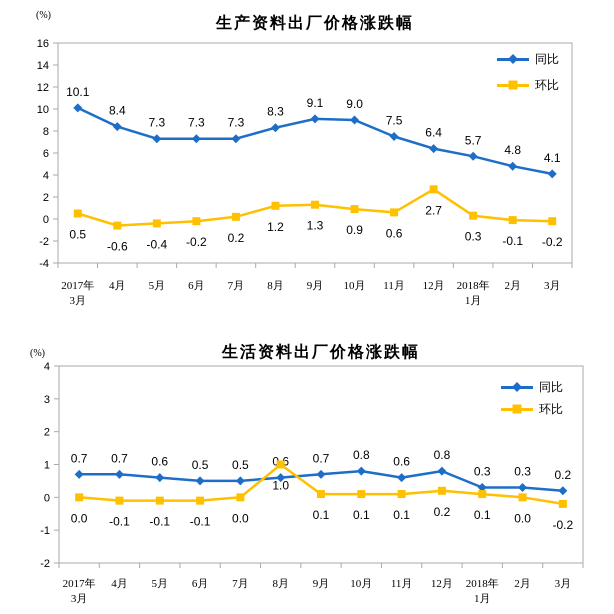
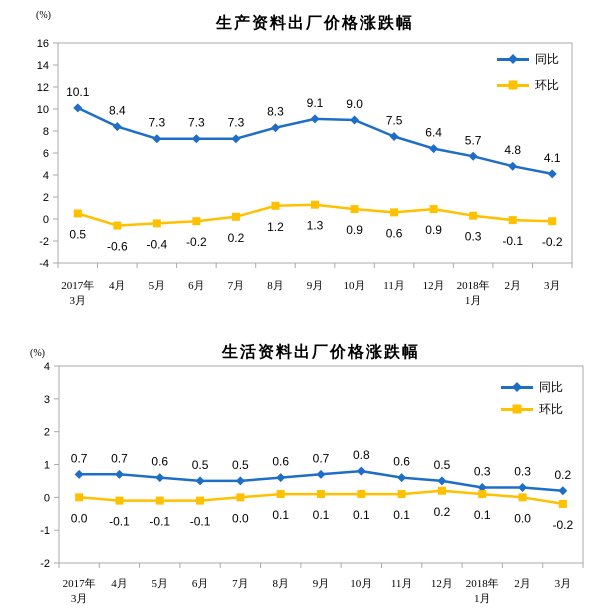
生产资料出厂价格涨跌幅/环比/12月: 2.7 -> 0.9
生活资料出厂价格涨跌幅/环比/8月: 1.0 -> 0.1
生活资料出厂价格涨跌幅/同比/12月: 0.8 -> 0.5
